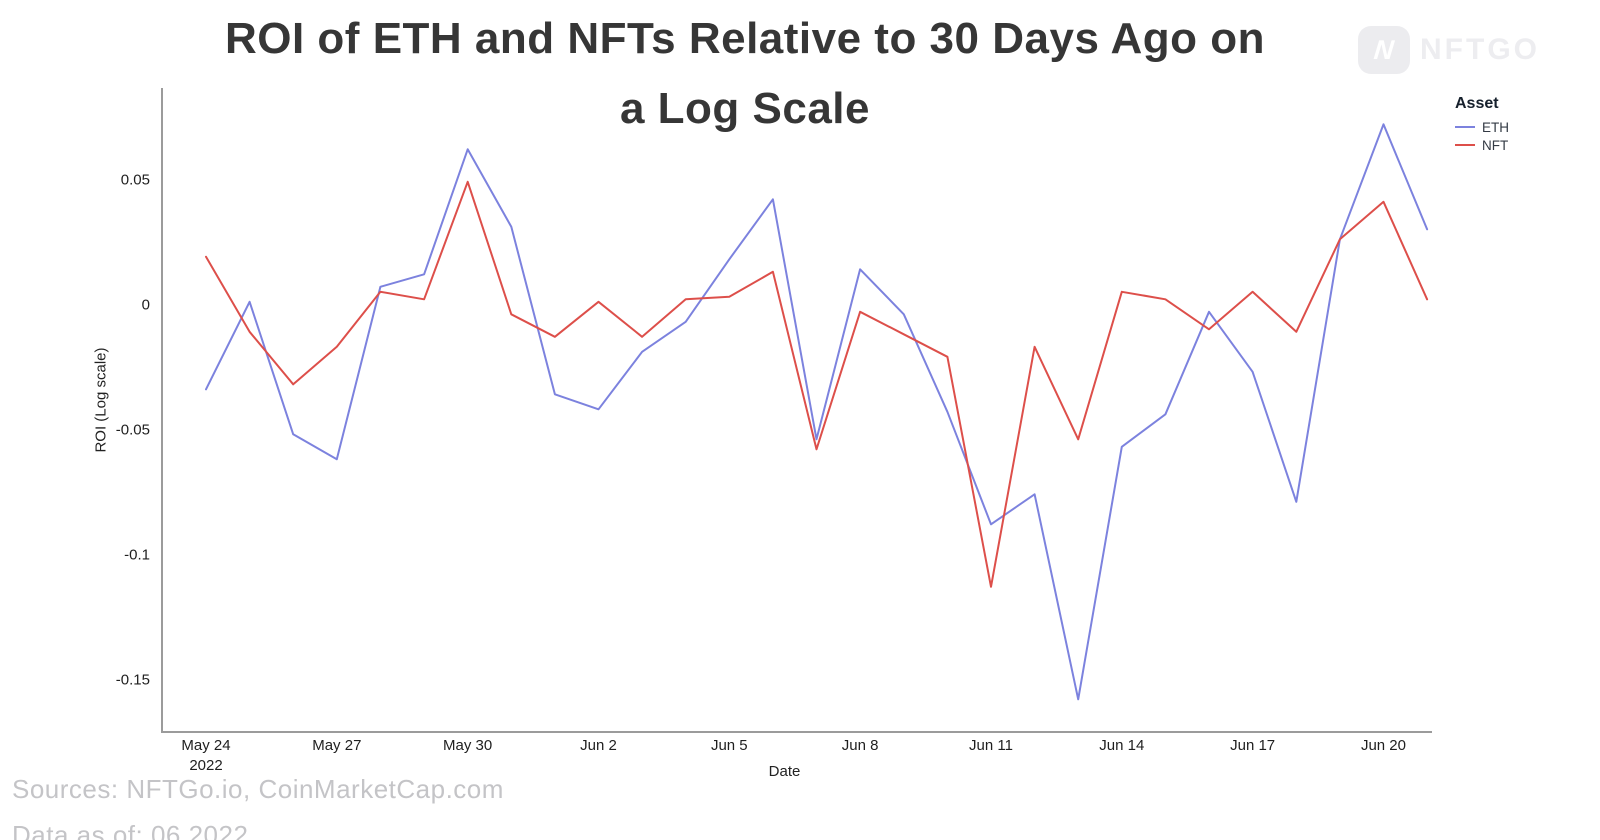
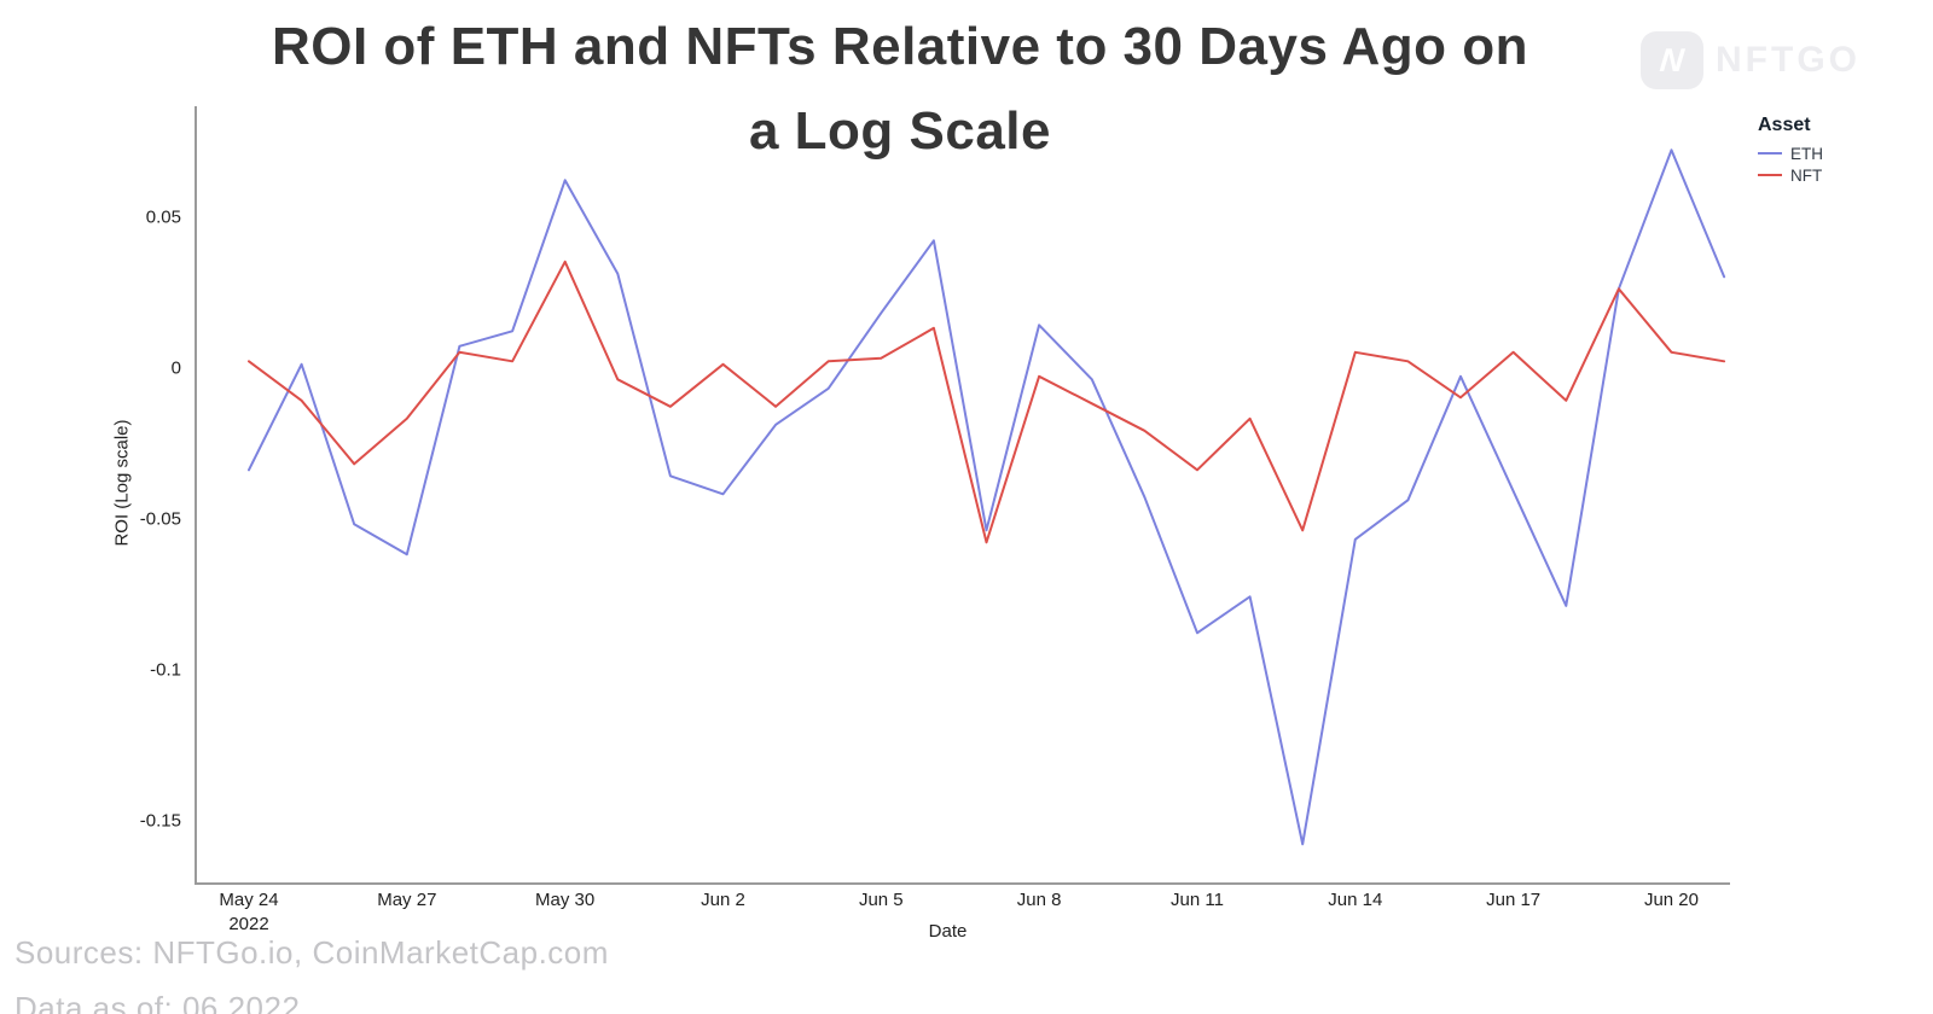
NFT/May 24: 0.019 -> 0.002
NFT/May 30: 0.049 -> 0.035
NFT/Jun 11: -0.113 -> -0.034
ETH/Jun 17: -0.027 -> -0.041
NFT/Jun 20: 0.041 -> 0.005
